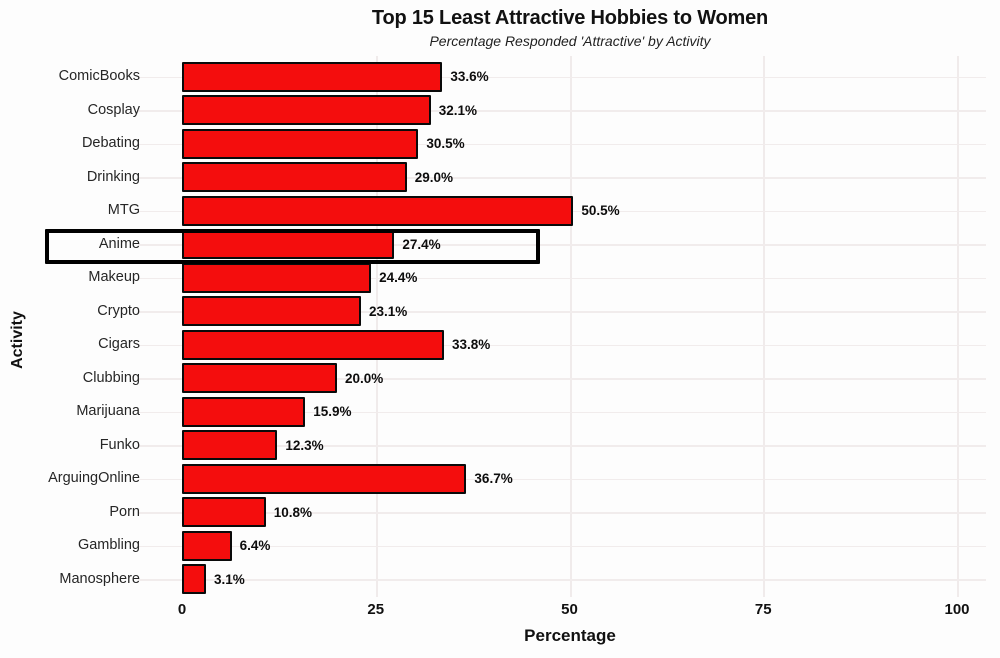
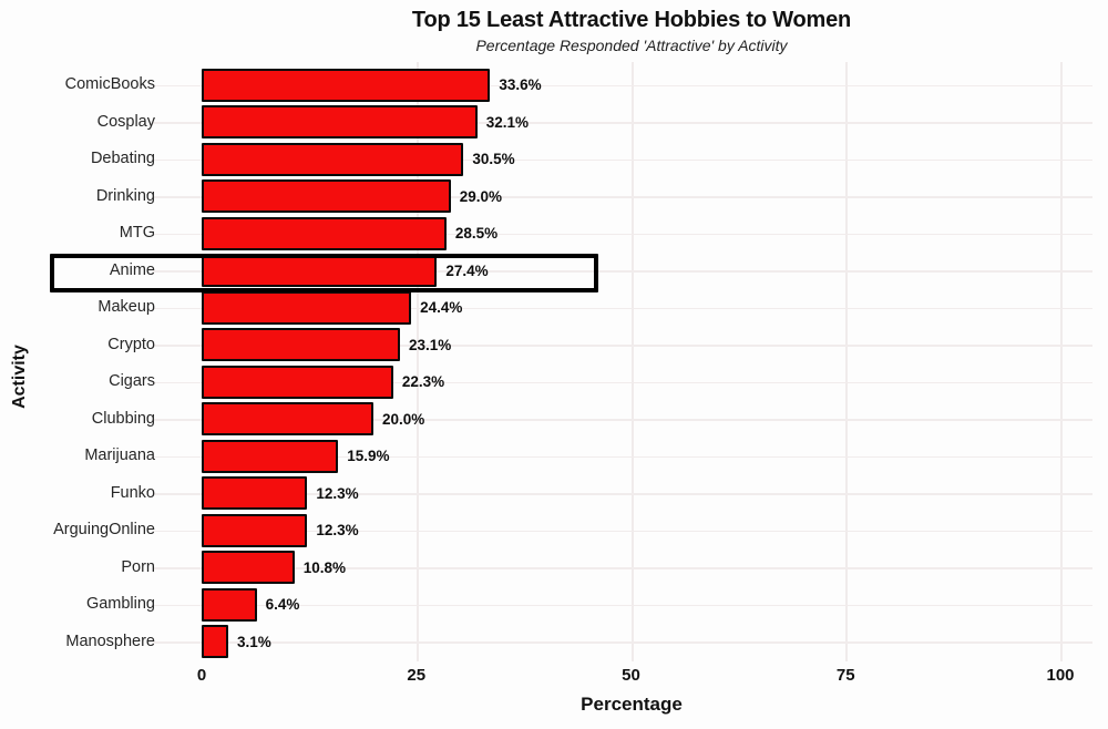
MTG: 50.5% -> 28.5%
Cigars: 33.8% -> 22.3%
ArguingOnline: 36.7% -> 12.3%
